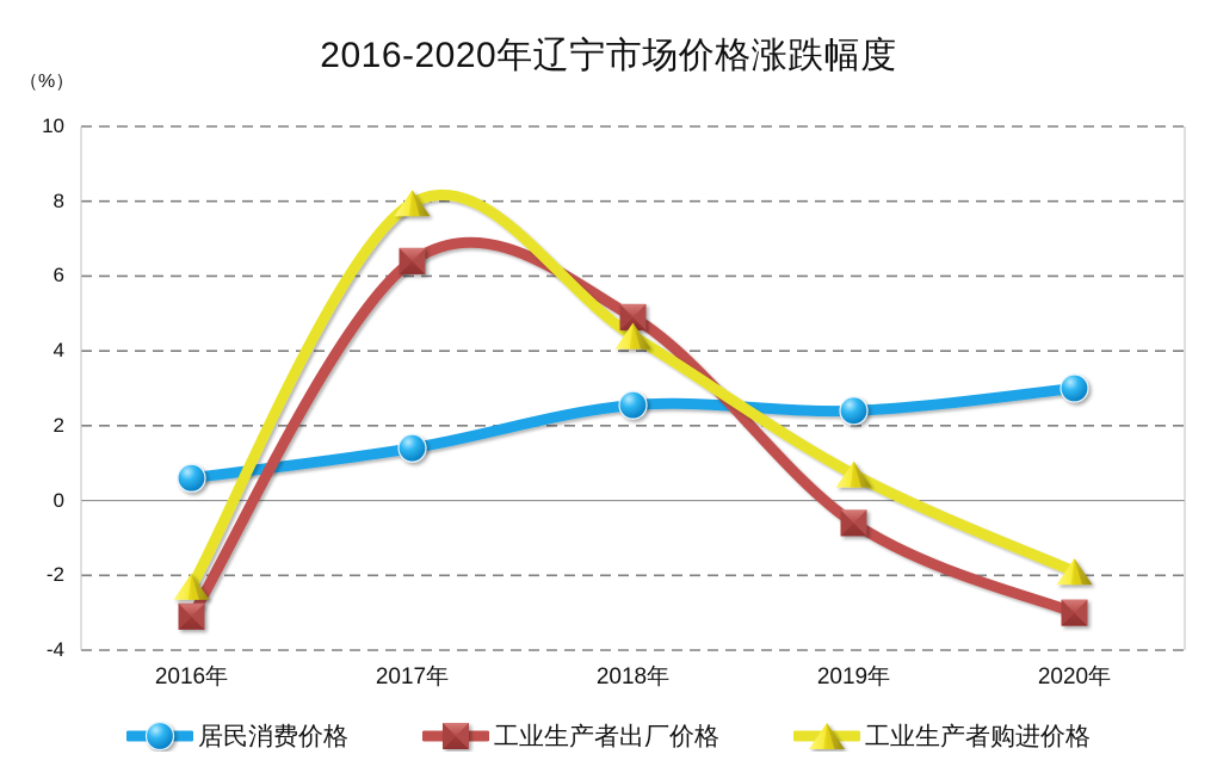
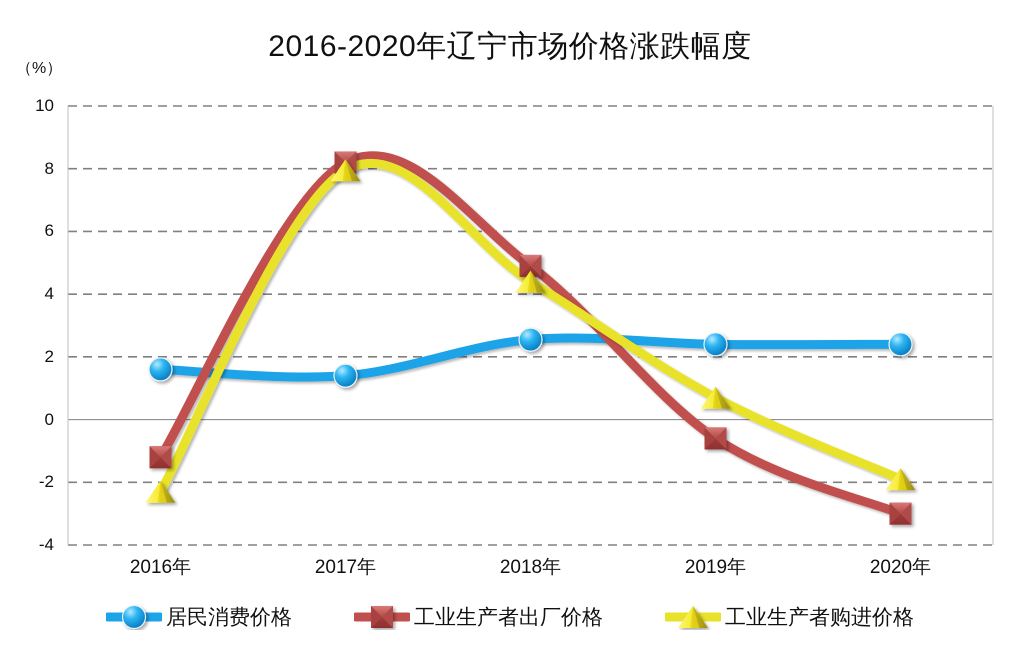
居民消费价格/2016年: 0.6 -> 1.6
工业生产者出厂价格/2016年: -3.1 -> -1.2
工业生产者出厂价格/2017年: 6.4 -> 8.2
居民消费价格/2020年: 3.0 -> 2.4
